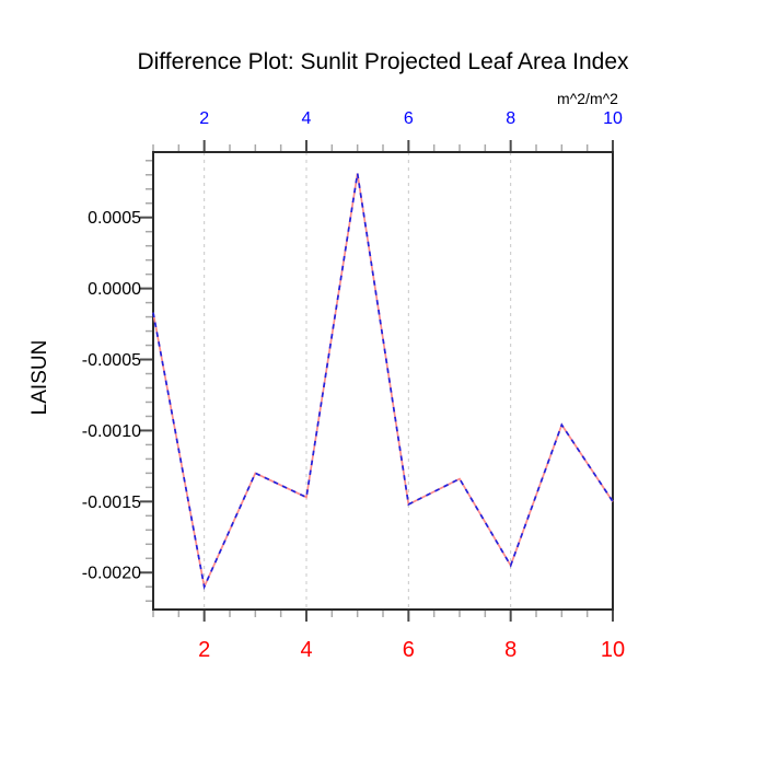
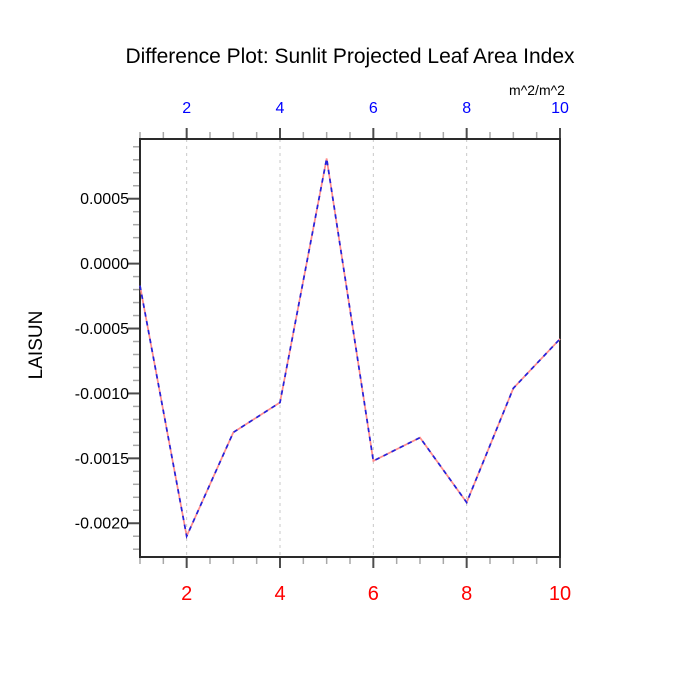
4: -0.00147 -> -0.00107
8: -0.00195 -> -0.00184
10: -0.00150 -> -0.00058
